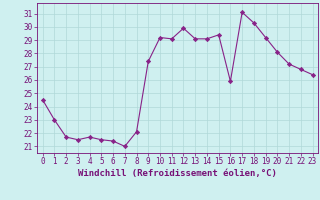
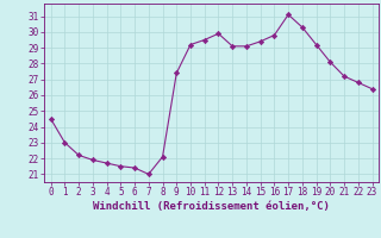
2: 21.7 -> 22.2
3: 21.5 -> 21.9
11: 29.1 -> 29.5
16: 25.9 -> 29.8
